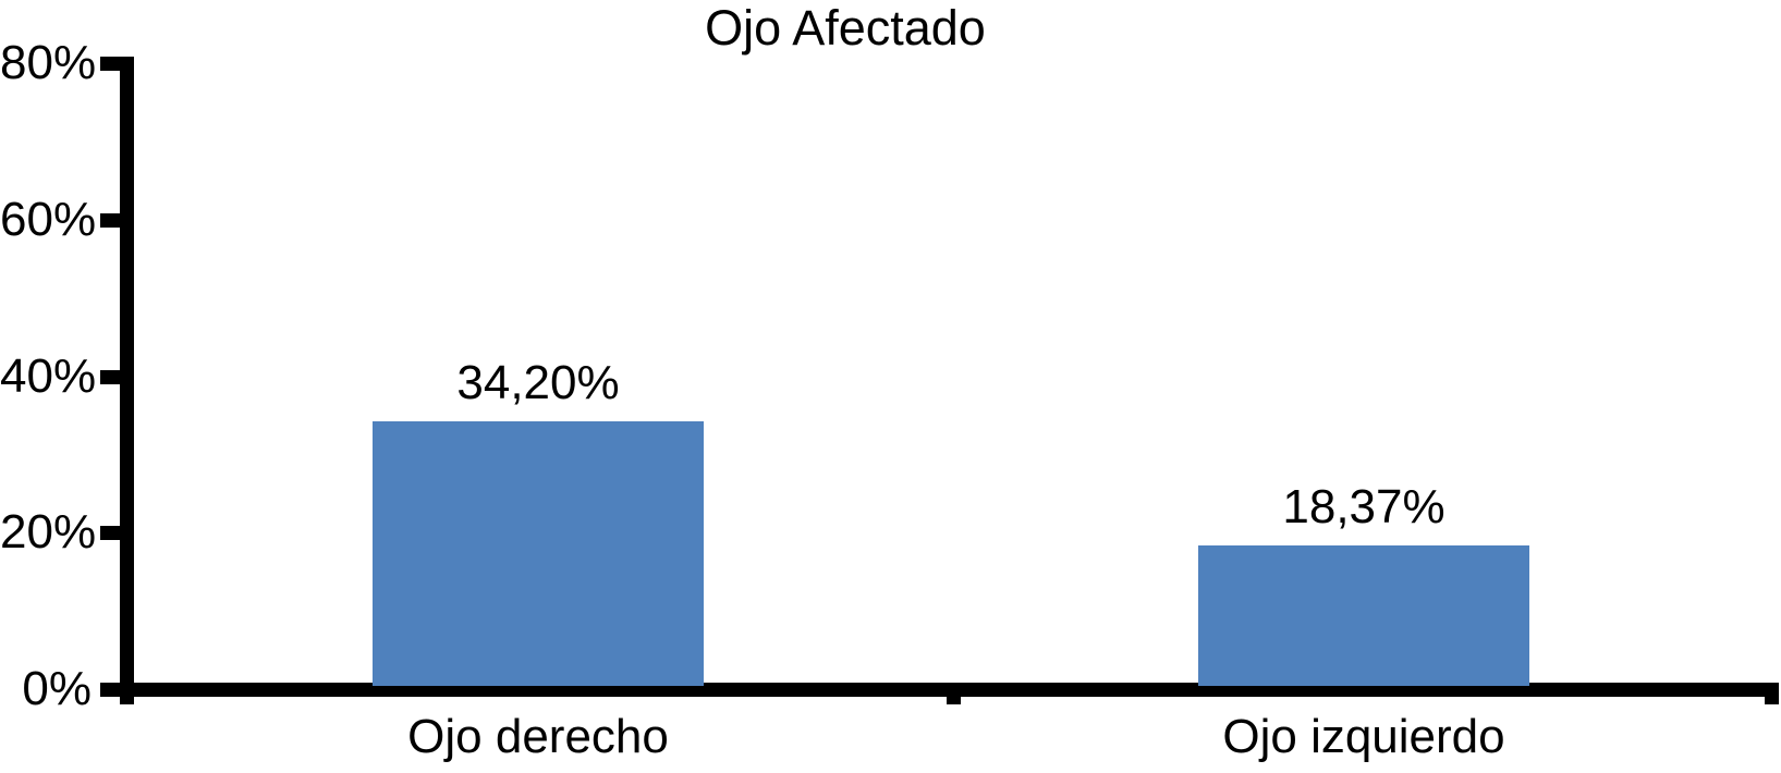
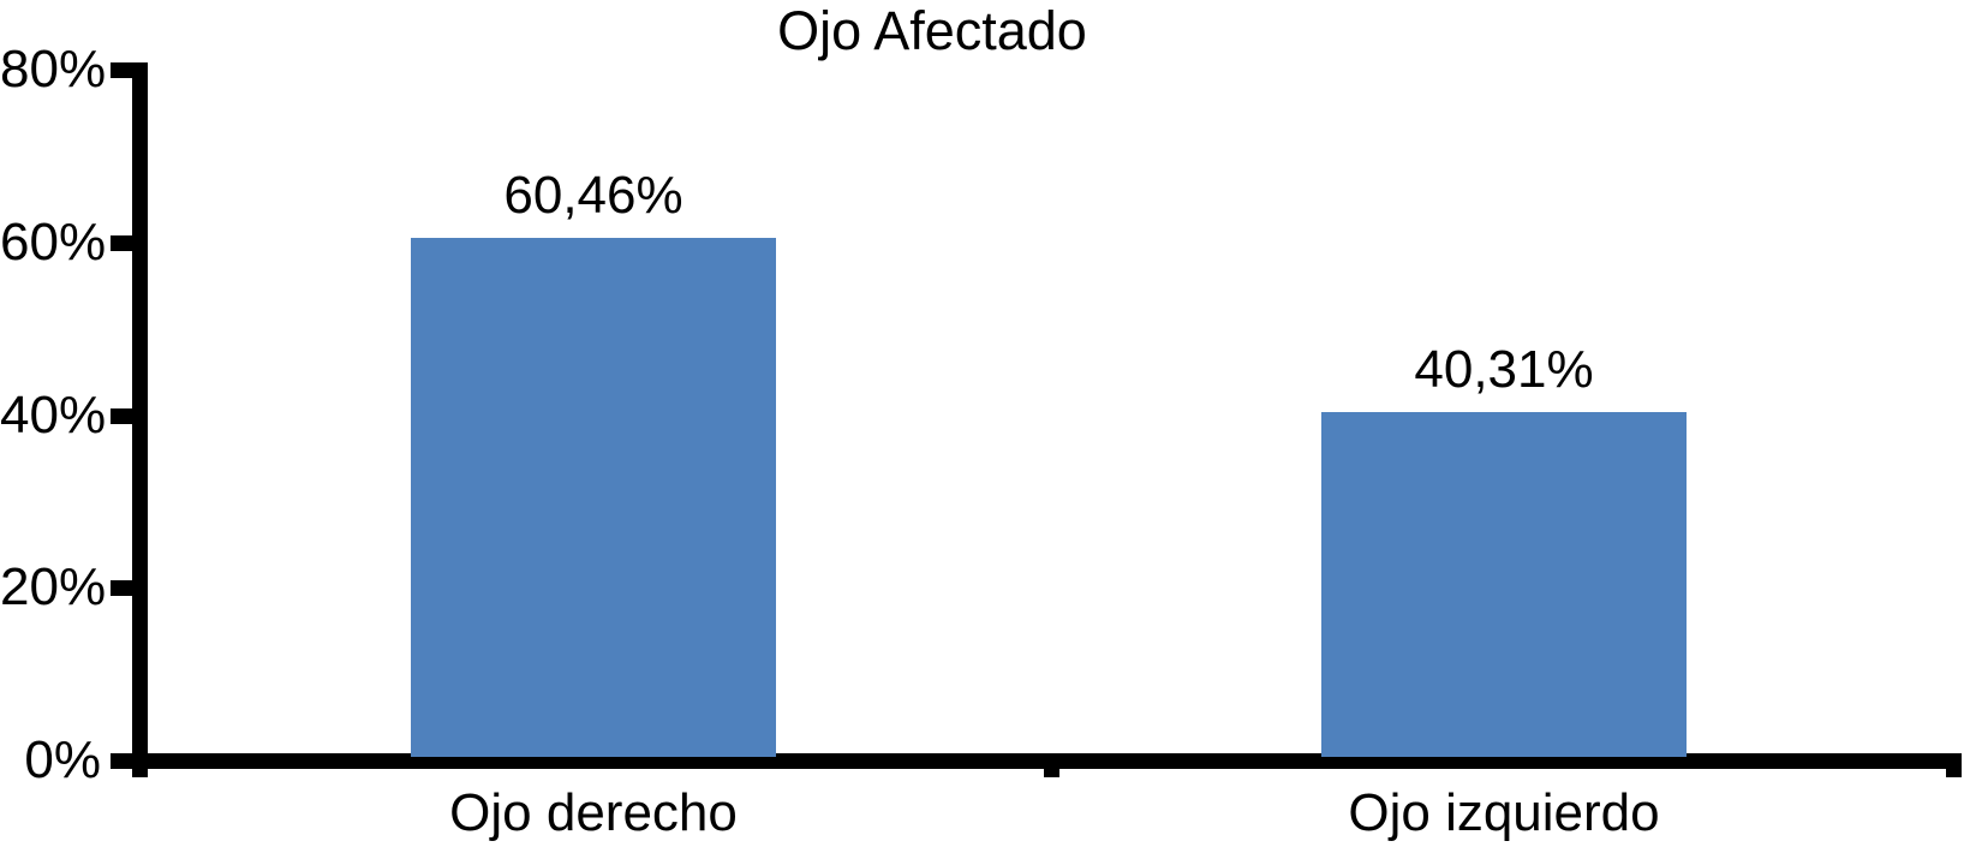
Ojo derecho: 34,20% -> 60,46%
Ojo izquierdo: 18,37% -> 40,31%
